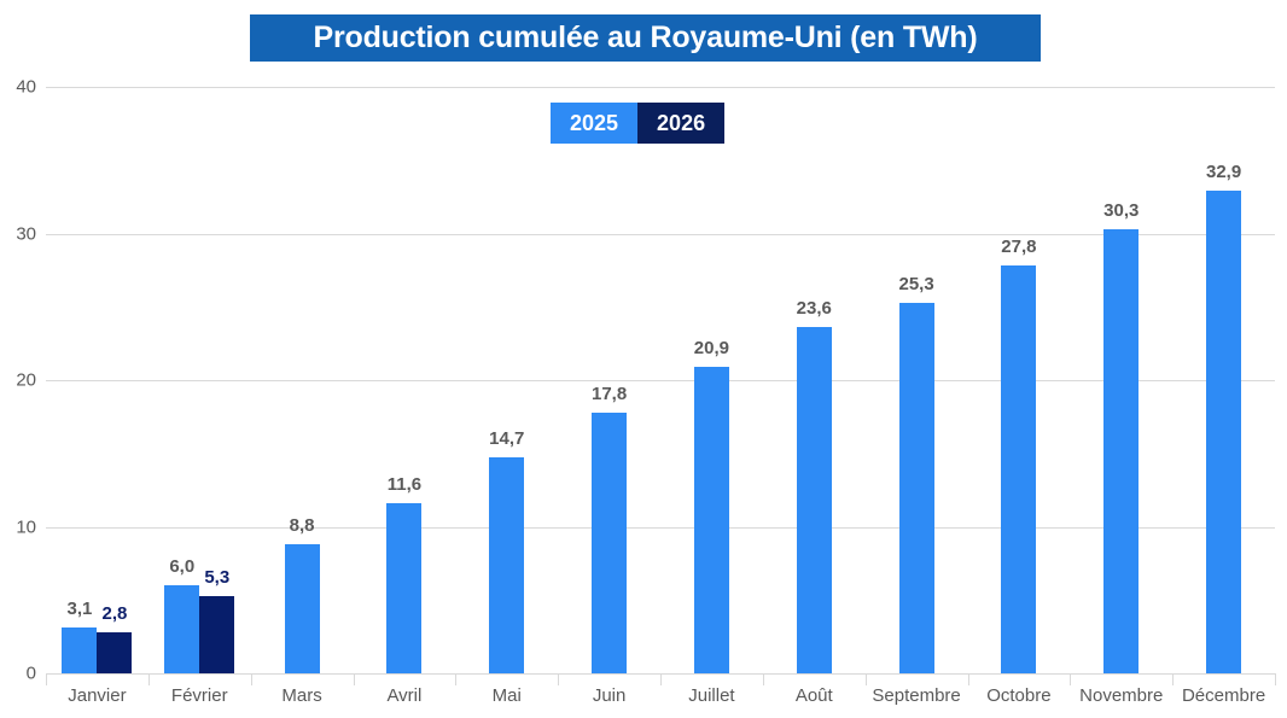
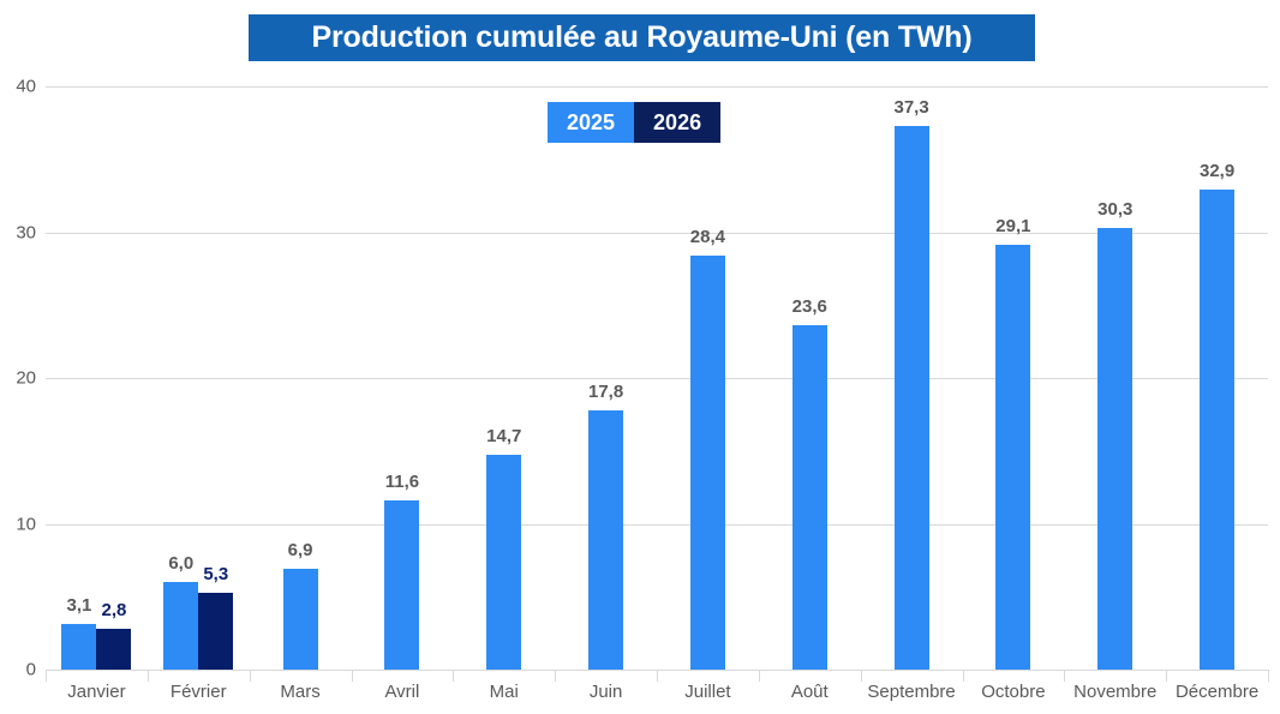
2025/Mars: 8,8 -> 6,9
2025/Juillet: 20,9 -> 28,4
2025/Septembre: 25,3 -> 37,3
2025/Octobre: 27,8 -> 29,1
